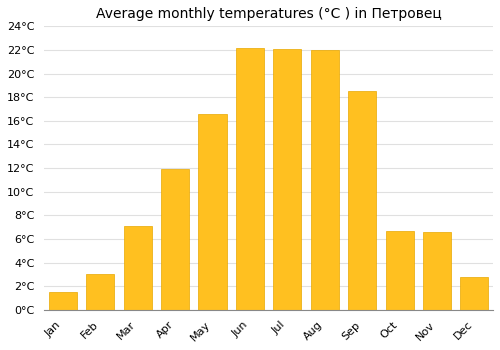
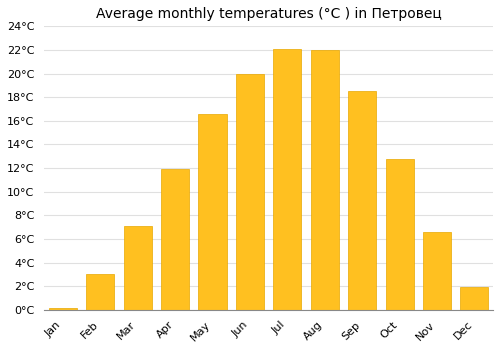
Jan: 1.5°C -> 0.2°C
Jun: 22.2°C -> 20.0°C
Oct: 6.7°C -> 12.8°C
Dec: 2.8°C -> 1.9°C
